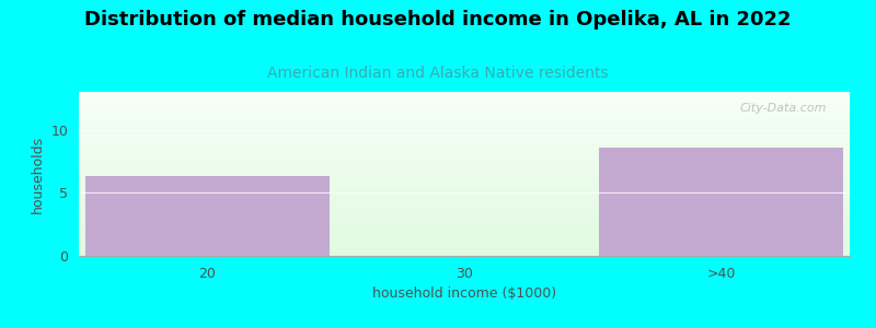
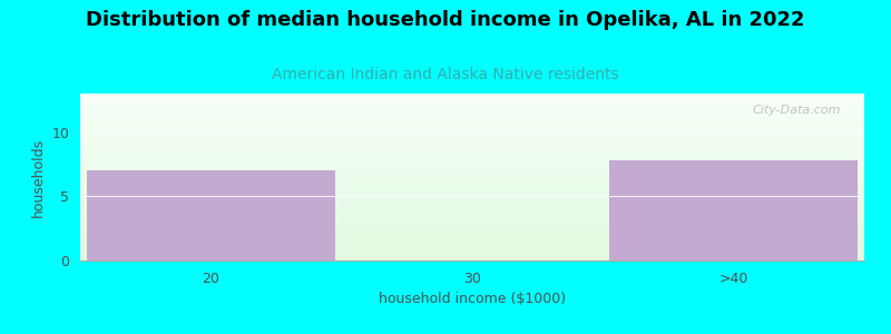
20: 6.3 -> 7.0
>40: 8.6 -> 7.8
